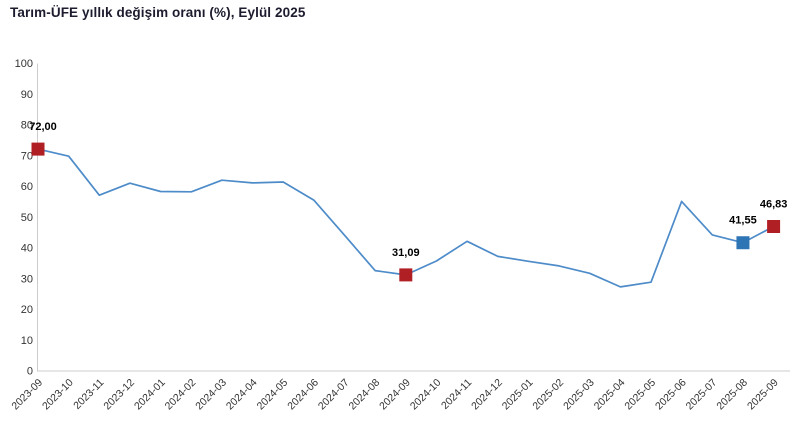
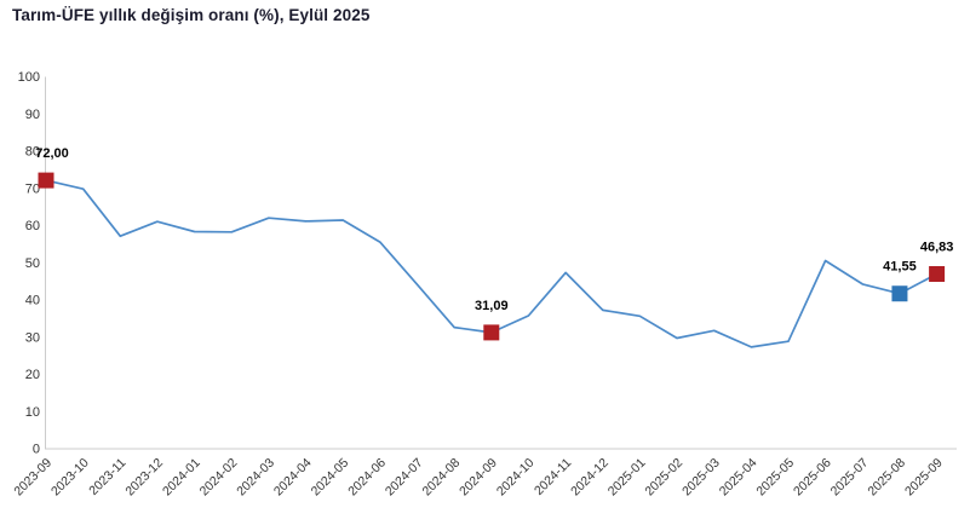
2024-11: 42 -> 47
2025-02: 34 -> 30
2025-06: 55 -> 50
